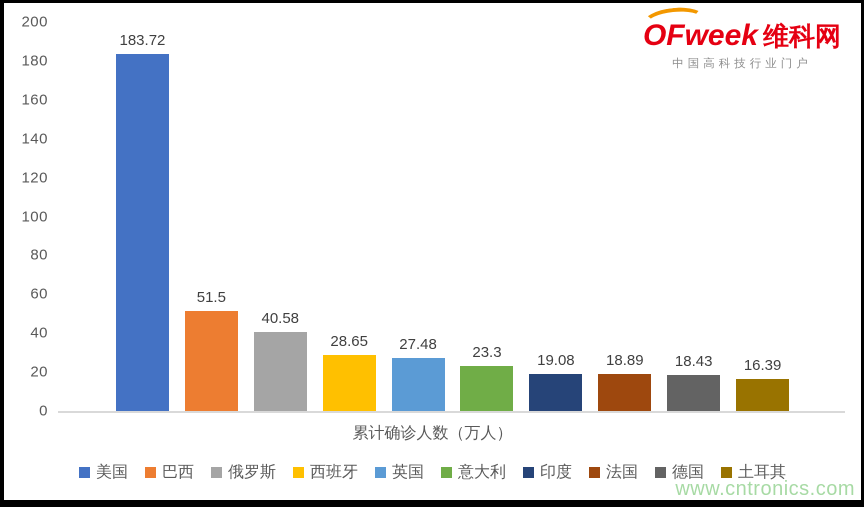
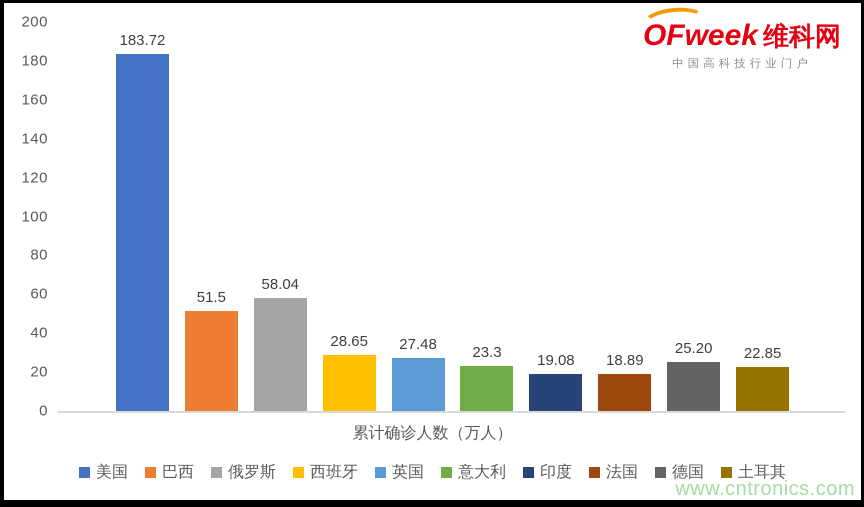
俄罗斯: 40.58 -> 58.04
德国: 18.43 -> 25.20
土耳其: 16.39 -> 22.85
